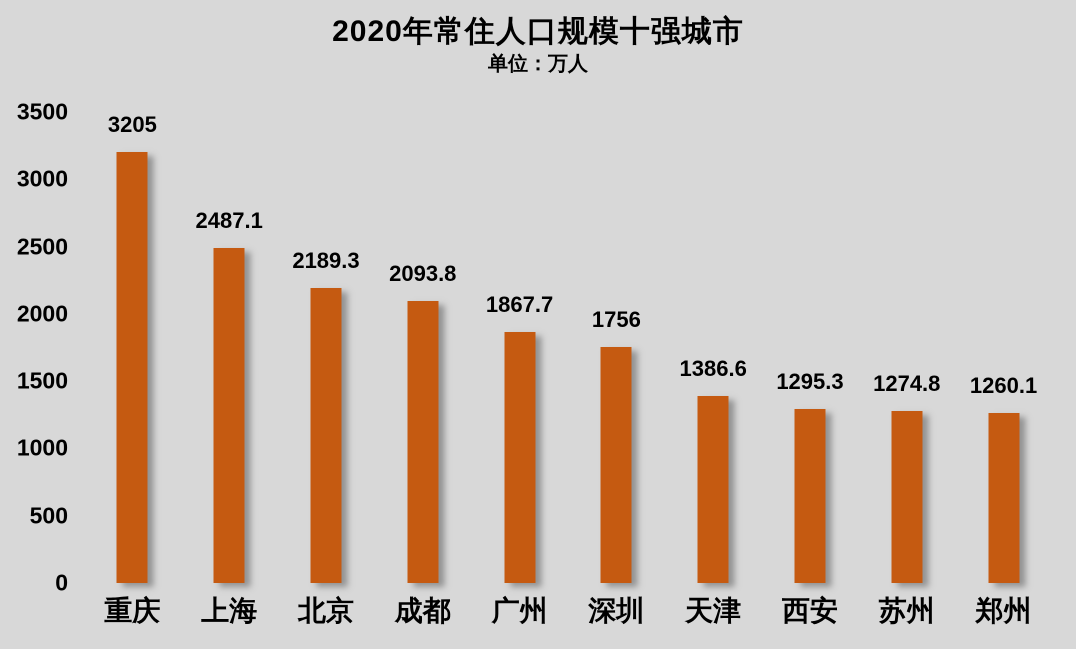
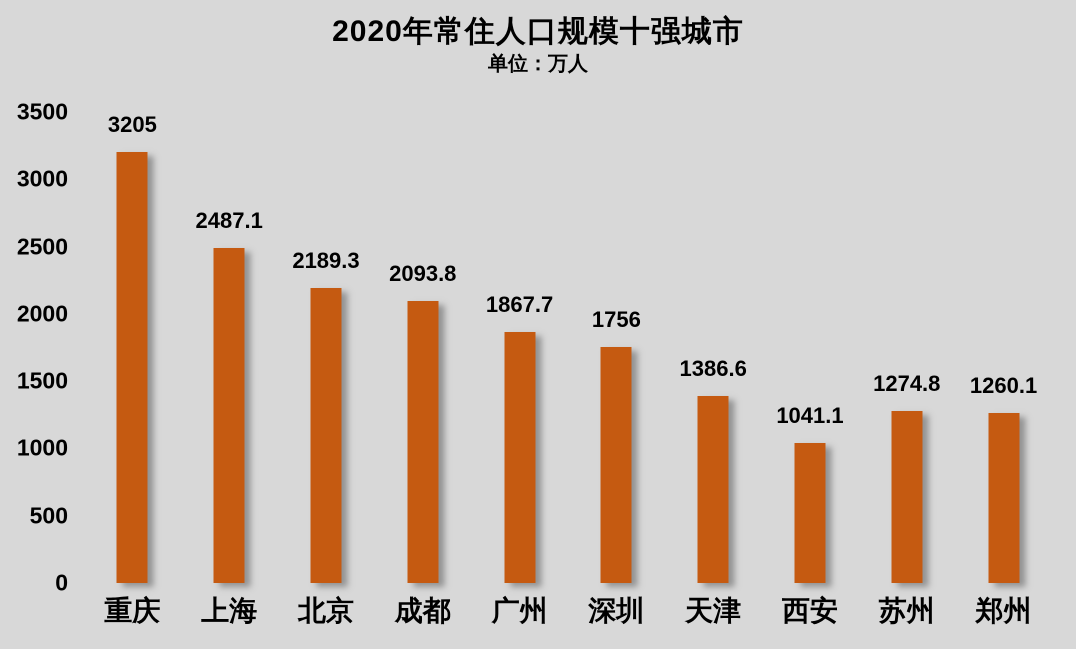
西安: 1295.3 -> 1041.1
